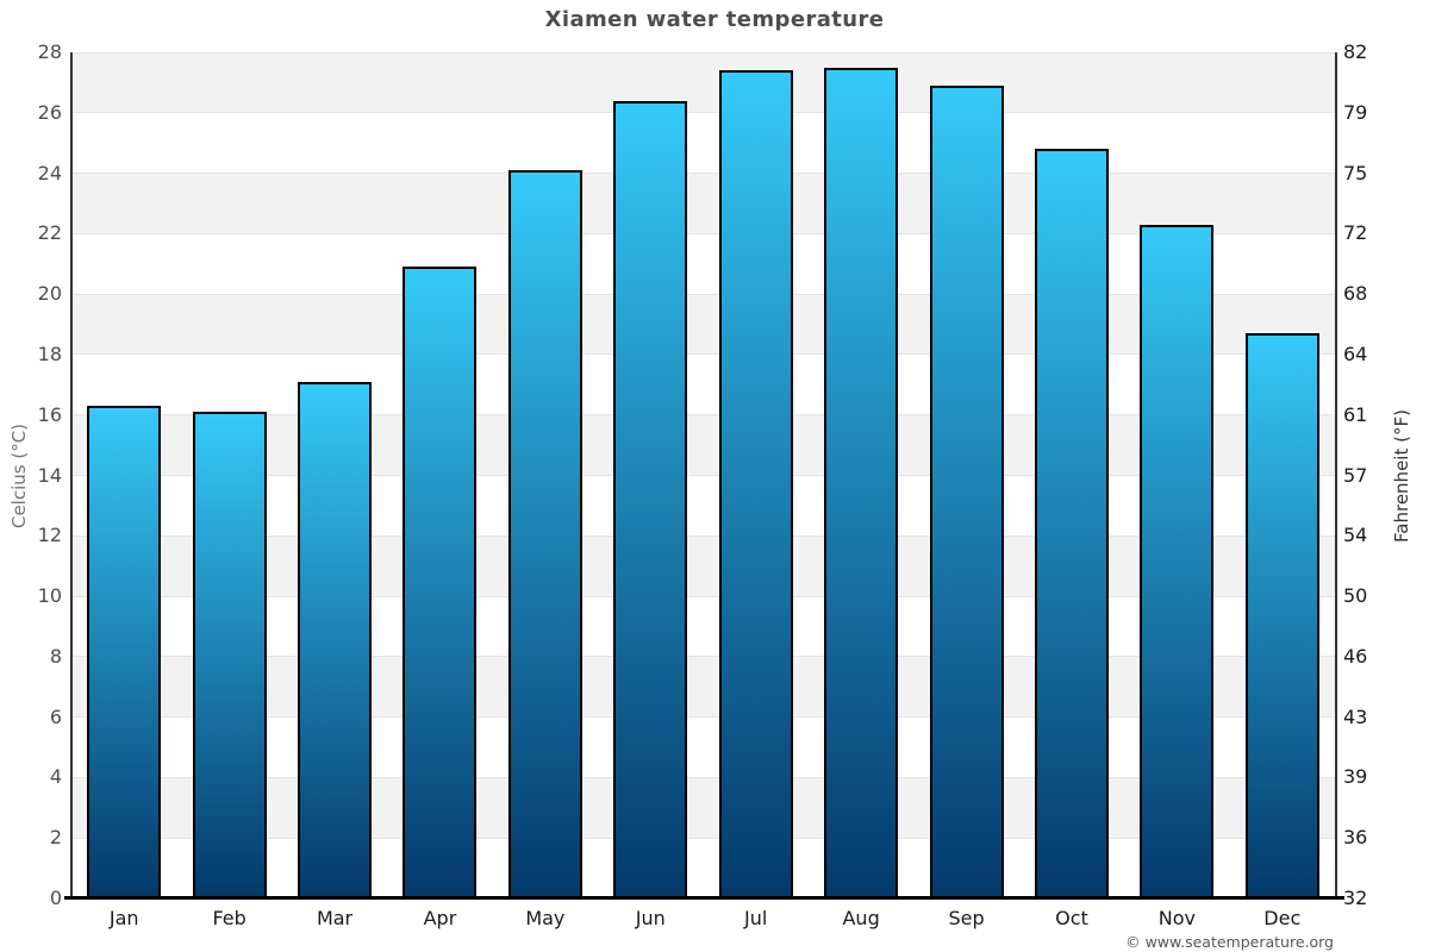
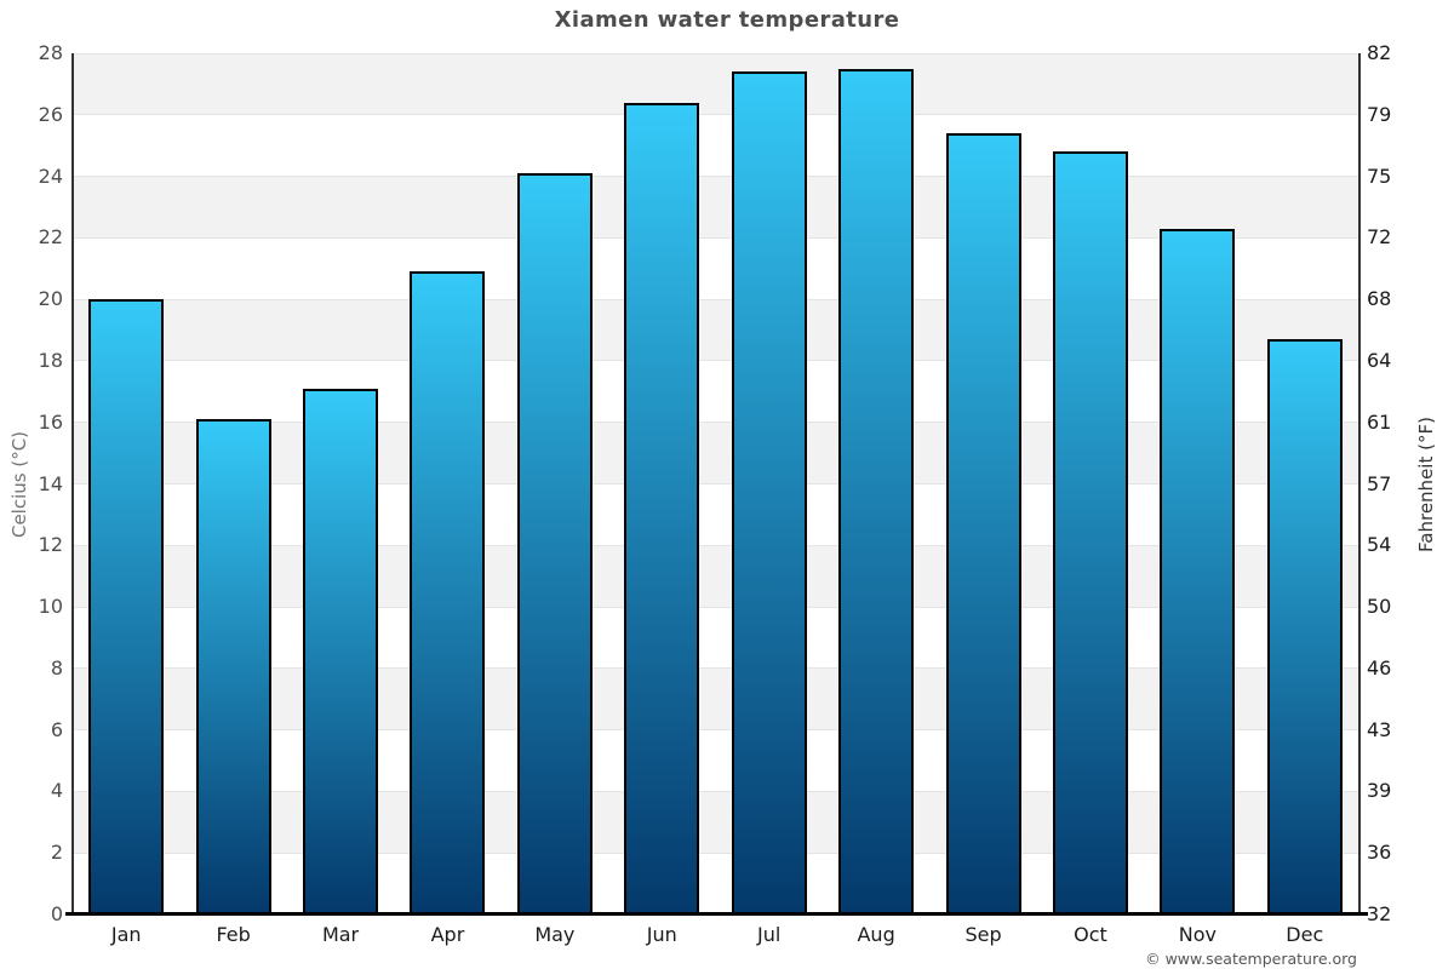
Jan: 16.3 -> 20.0
Sep: 26.9 -> 25.4
